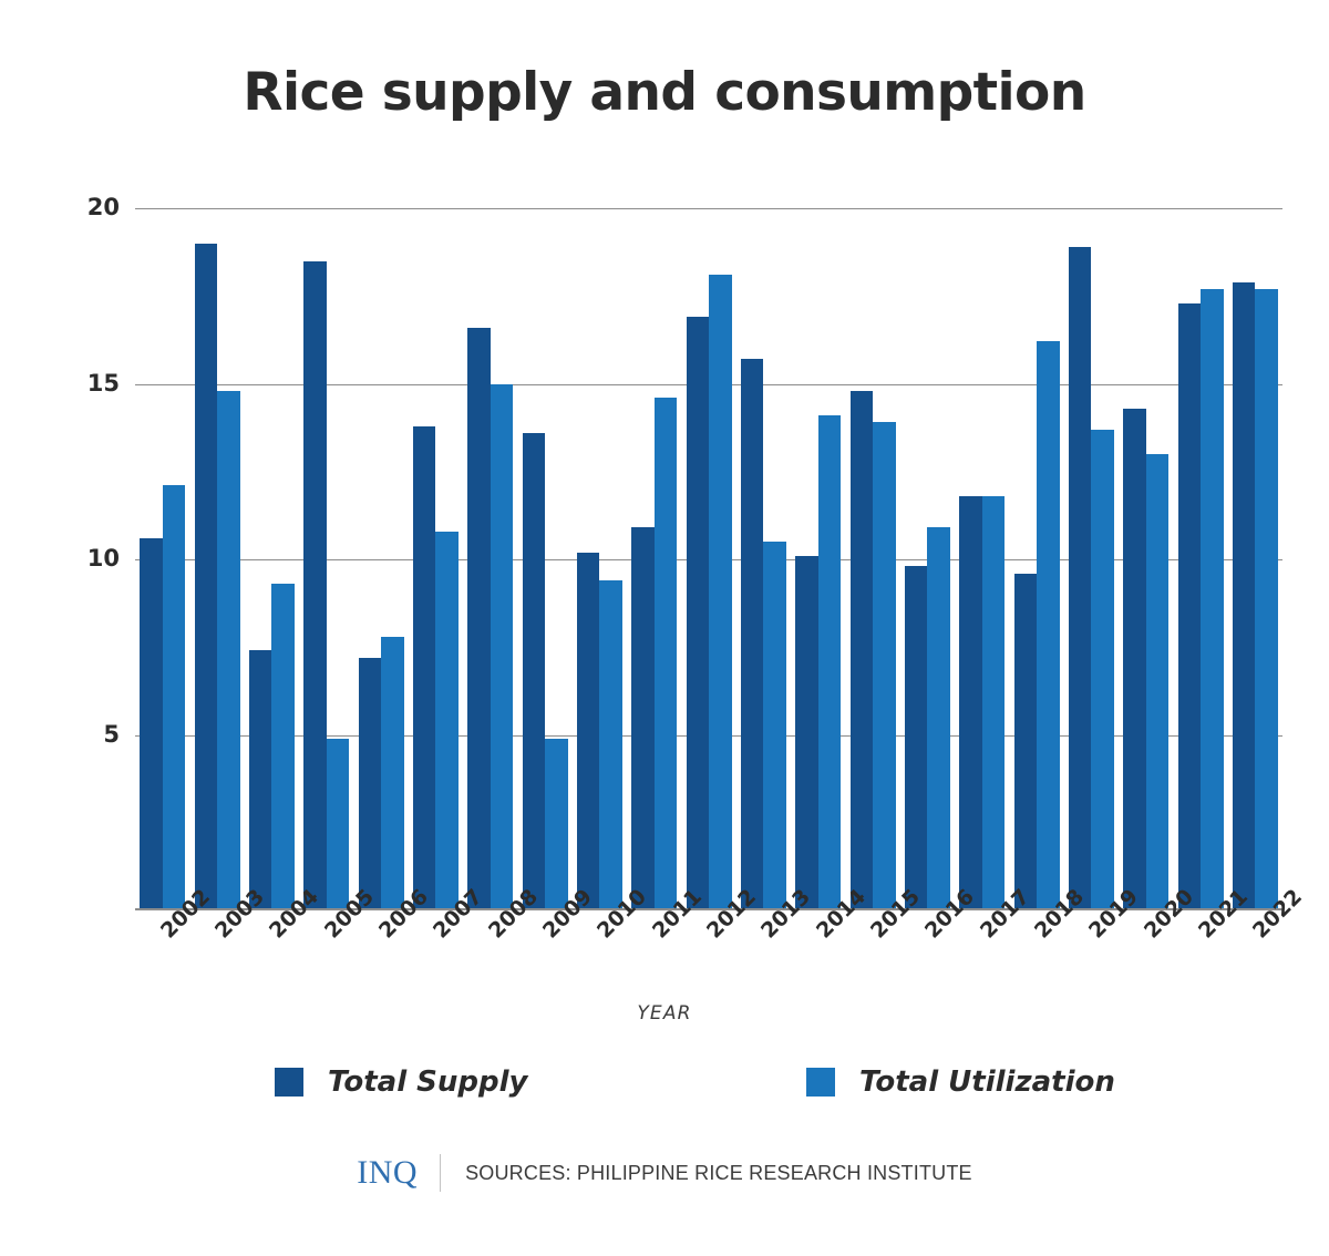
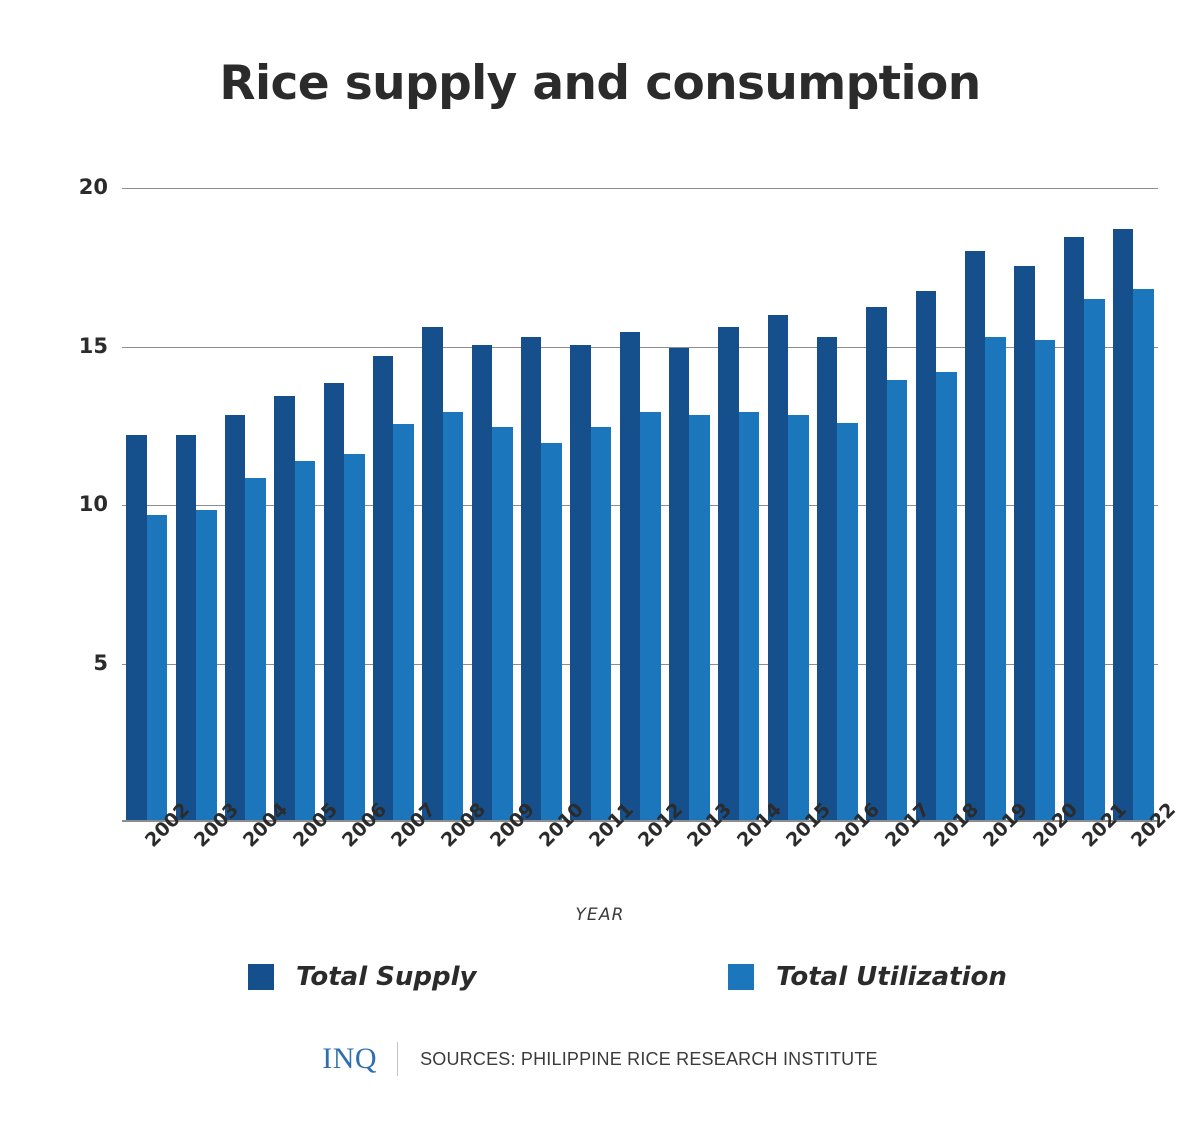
Total Supply/2002: 10.6 -> 12.2
Total Utilization/2002: 12.1 -> 9.7
Total Supply/2003: 19.0 -> 12.2
Total Utilization/2003: 14.8 -> 9.8
Total Supply/2004: 7.4 -> 12.8
Total Utilization/2004: 9.3 -> 10.8
Total Supply/2005: 18.5 -> 13.4
Total Utilization/2005: 4.9 -> 11.4
Total Supply/2006: 7.2 -> 13.8
Total Utilization/2006: 7.8 -> 11.6
Total Supply/2007: 13.8 -> 14.7
Total Utilization/2007: 10.8 -> 12.6
Total Supply/2008: 16.6 -> 15.6
Total Utilization/2008: 15.0 -> 12.9
Total Supply/2009: 13.6 -> 15.1
Total Utilization/2009: 4.9 -> 12.4
Total Supply/2010: 10.2 -> 15.3
Total Utilization/2010: 9.4 -> 11.9
Total Supply/2011: 10.9 -> 15.1
Total Utilization/2011: 14.6 -> 12.4
Total Supply/2012: 16.9 -> 15.4
Total Utilization/2012: 18.1 -> 12.9
Total Supply/2013: 15.7 -> 14.9
Total Utilization/2013: 10.5 -> 12.8
Total Supply/2014: 10.1 -> 15.6
Total Utilization/2014: 14.1 -> 12.9
Total Supply/2015: 14.8 -> 16.0
Total Utilization/2015: 13.9 -> 12.8
Total Supply/2016: 9.8 -> 15.3
Total Utilization/2016: 10.9 -> 12.6
Total Supply/2017: 11.8 -> 16.2
Total Utilization/2017: 11.8 -> 13.9
Total Supply/2018: 9.6 -> 16.8
Total Utilization/2018: 16.2 -> 14.2
Total Supply/2019: 18.9 -> 18.0
Total Utilization/2019: 13.7 -> 15.3
Total Supply/2020: 14.3 -> 17.6
Total Utilization/2020: 13.0 -> 15.2
Total Supply/2021: 17.3 -> 18.4
Total Utilization/2021: 17.7 -> 16.5
Total Supply/2022: 17.9 -> 18.7
Total Utilization/2022: 17.7 -> 16.8
